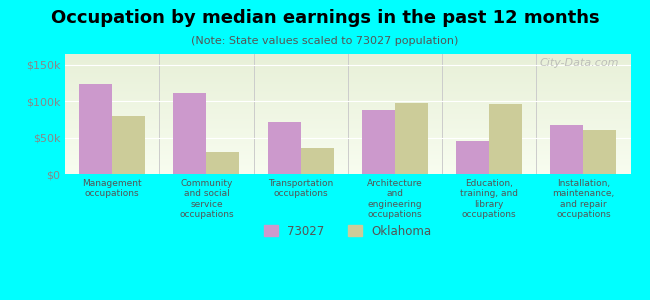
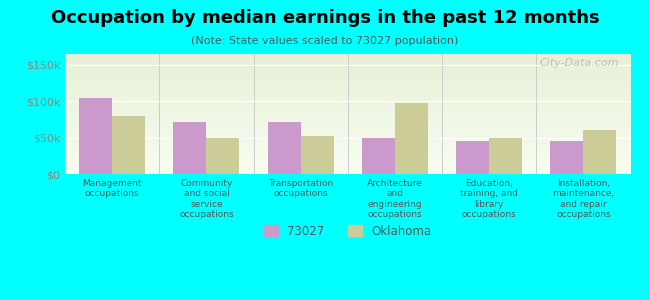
73027/Management occupations: $124k -> $105k
73027/Community and social service occupations: $112k -> $72k
Oklahoma/Community and social service occupations: $30k -> $49k
Oklahoma/Transportation occupations: $36k -> $52k
73027/Architecture and engineering occupations: $88k -> $49k
Oklahoma/Education, training, and library occupations: $96k -> $50k
73027/Installation, maintenance, and repair occupations: $68k -> $46k
